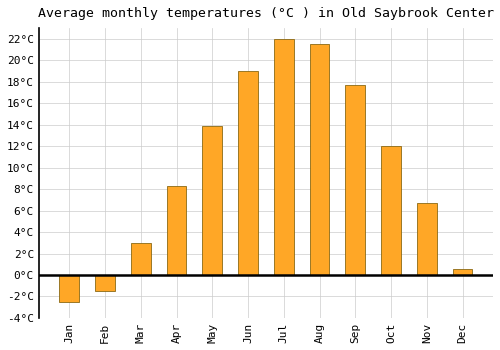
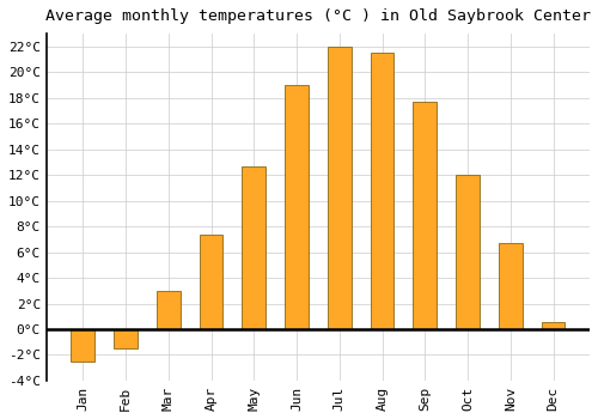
Apr: 8.3°C -> 7.4°C
May: 13.9°C -> 12.7°C
